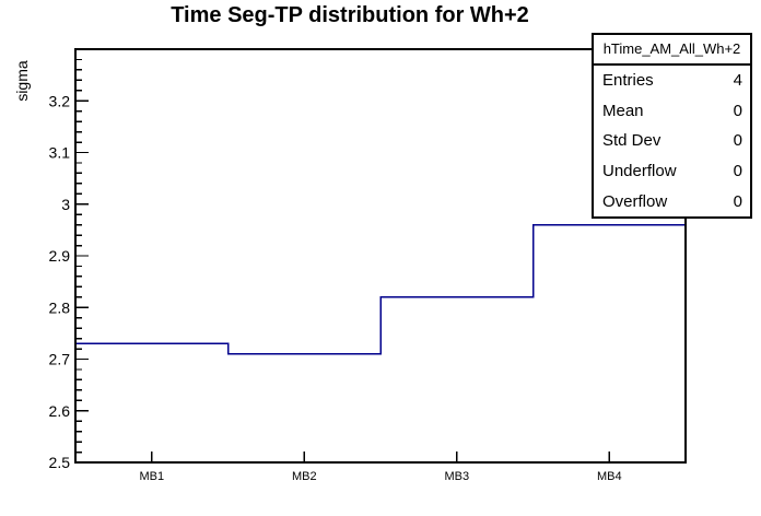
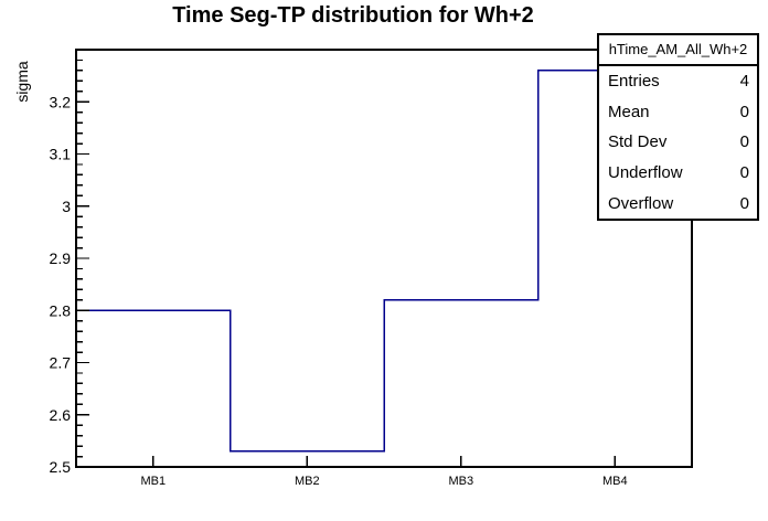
MB1: 2.73 -> 2.80
MB2: 2.71 -> 2.53
MB4: 2.96 -> 3.26
